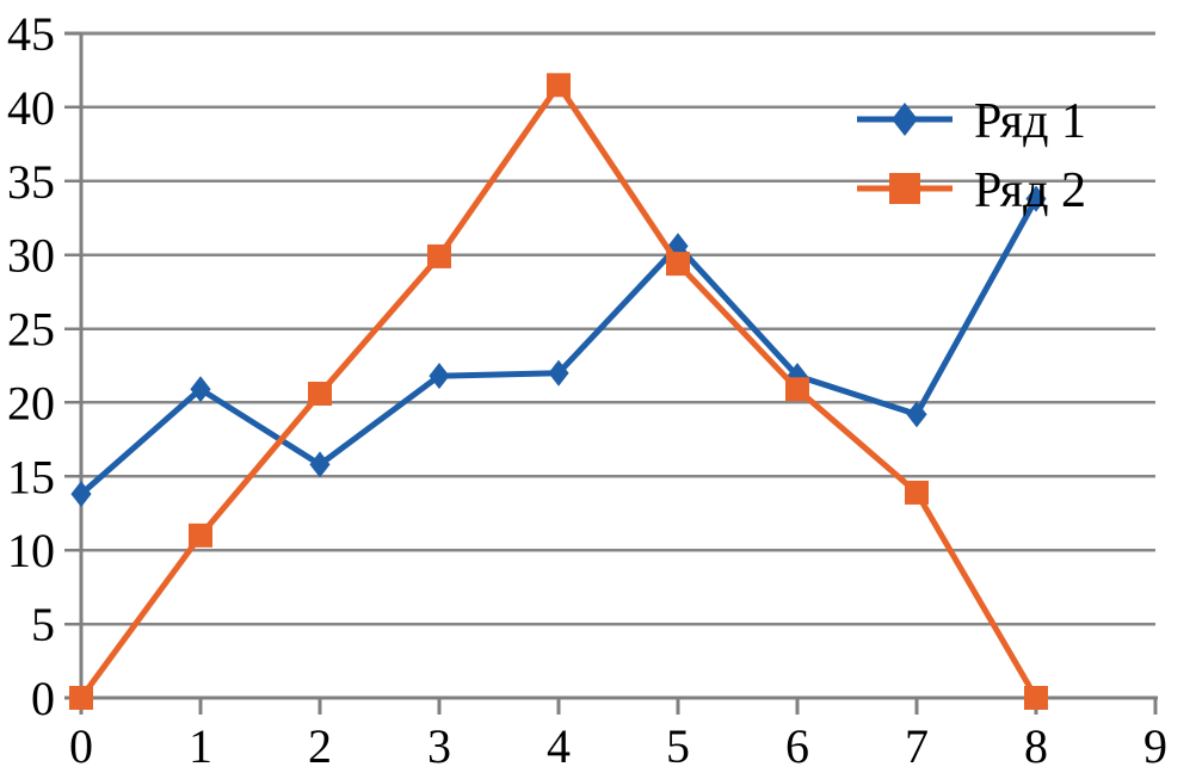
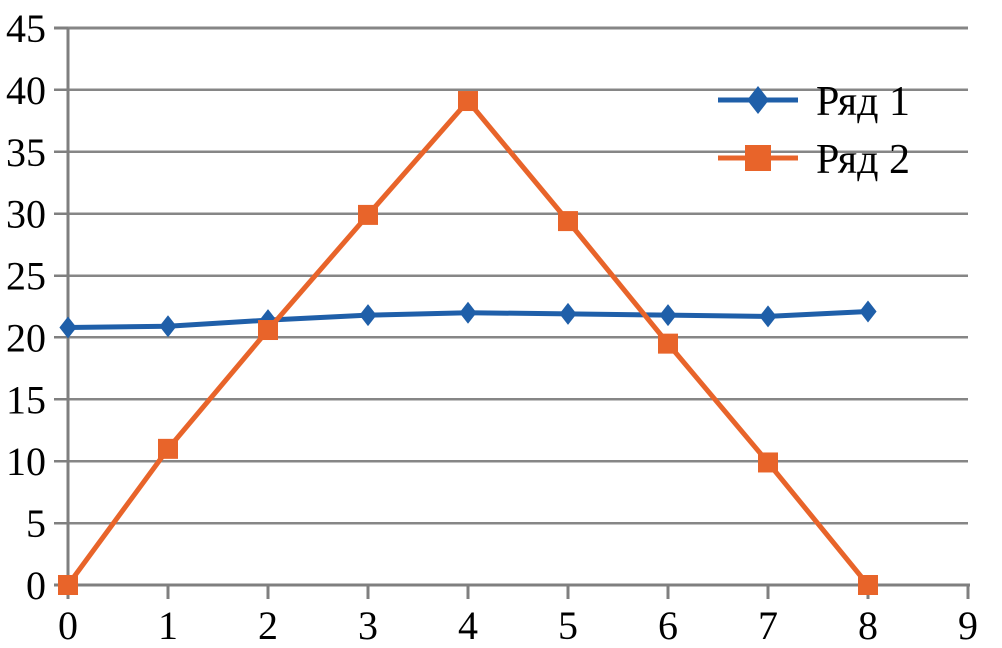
Ряд 1/0: 13.8 -> 20.8
Ряд 1/2: 15.8 -> 21.4
Ряд 2/4: 41.5 -> 39.1
Ряд 1/5: 30.6 -> 21.9
Ряд 2/6: 20.9 -> 19.5
Ряд 1/7: 19.2 -> 21.7
Ряд 2/7: 13.9 -> 9.9
Ряд 1/8: 33.8 -> 22.1
